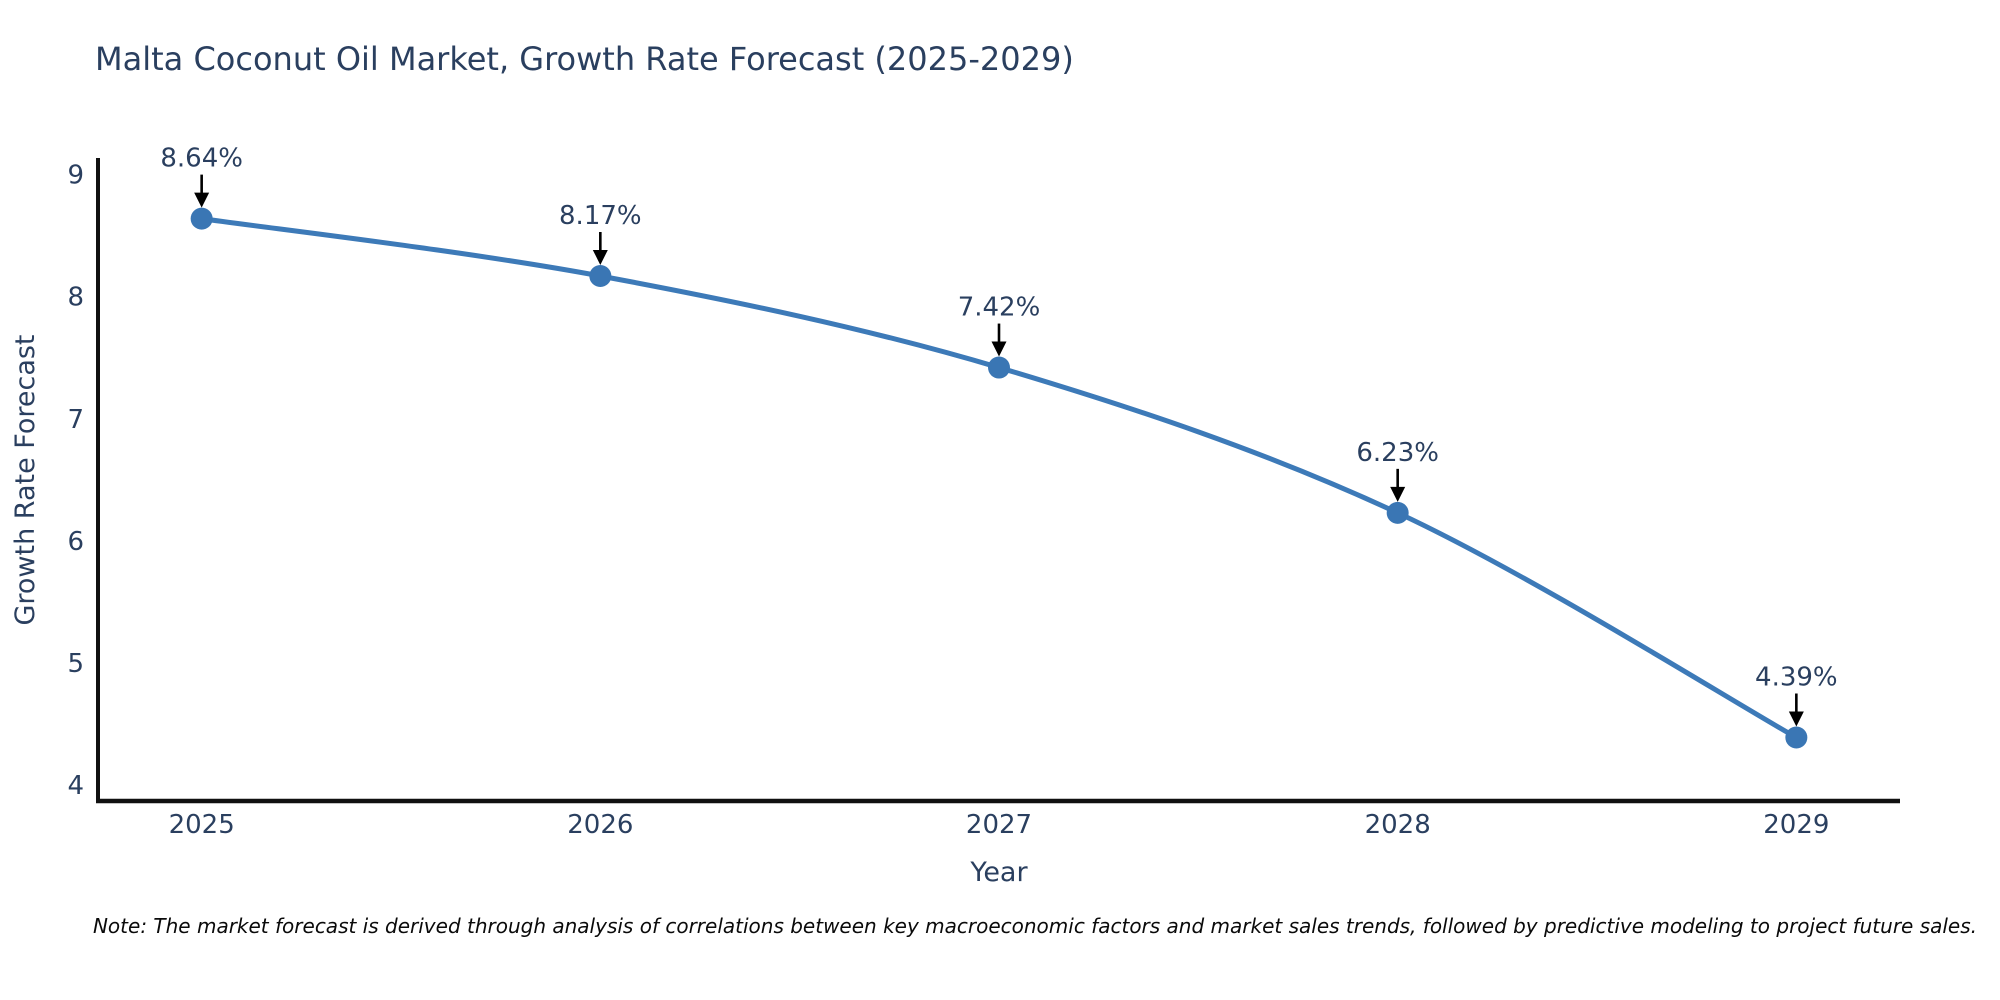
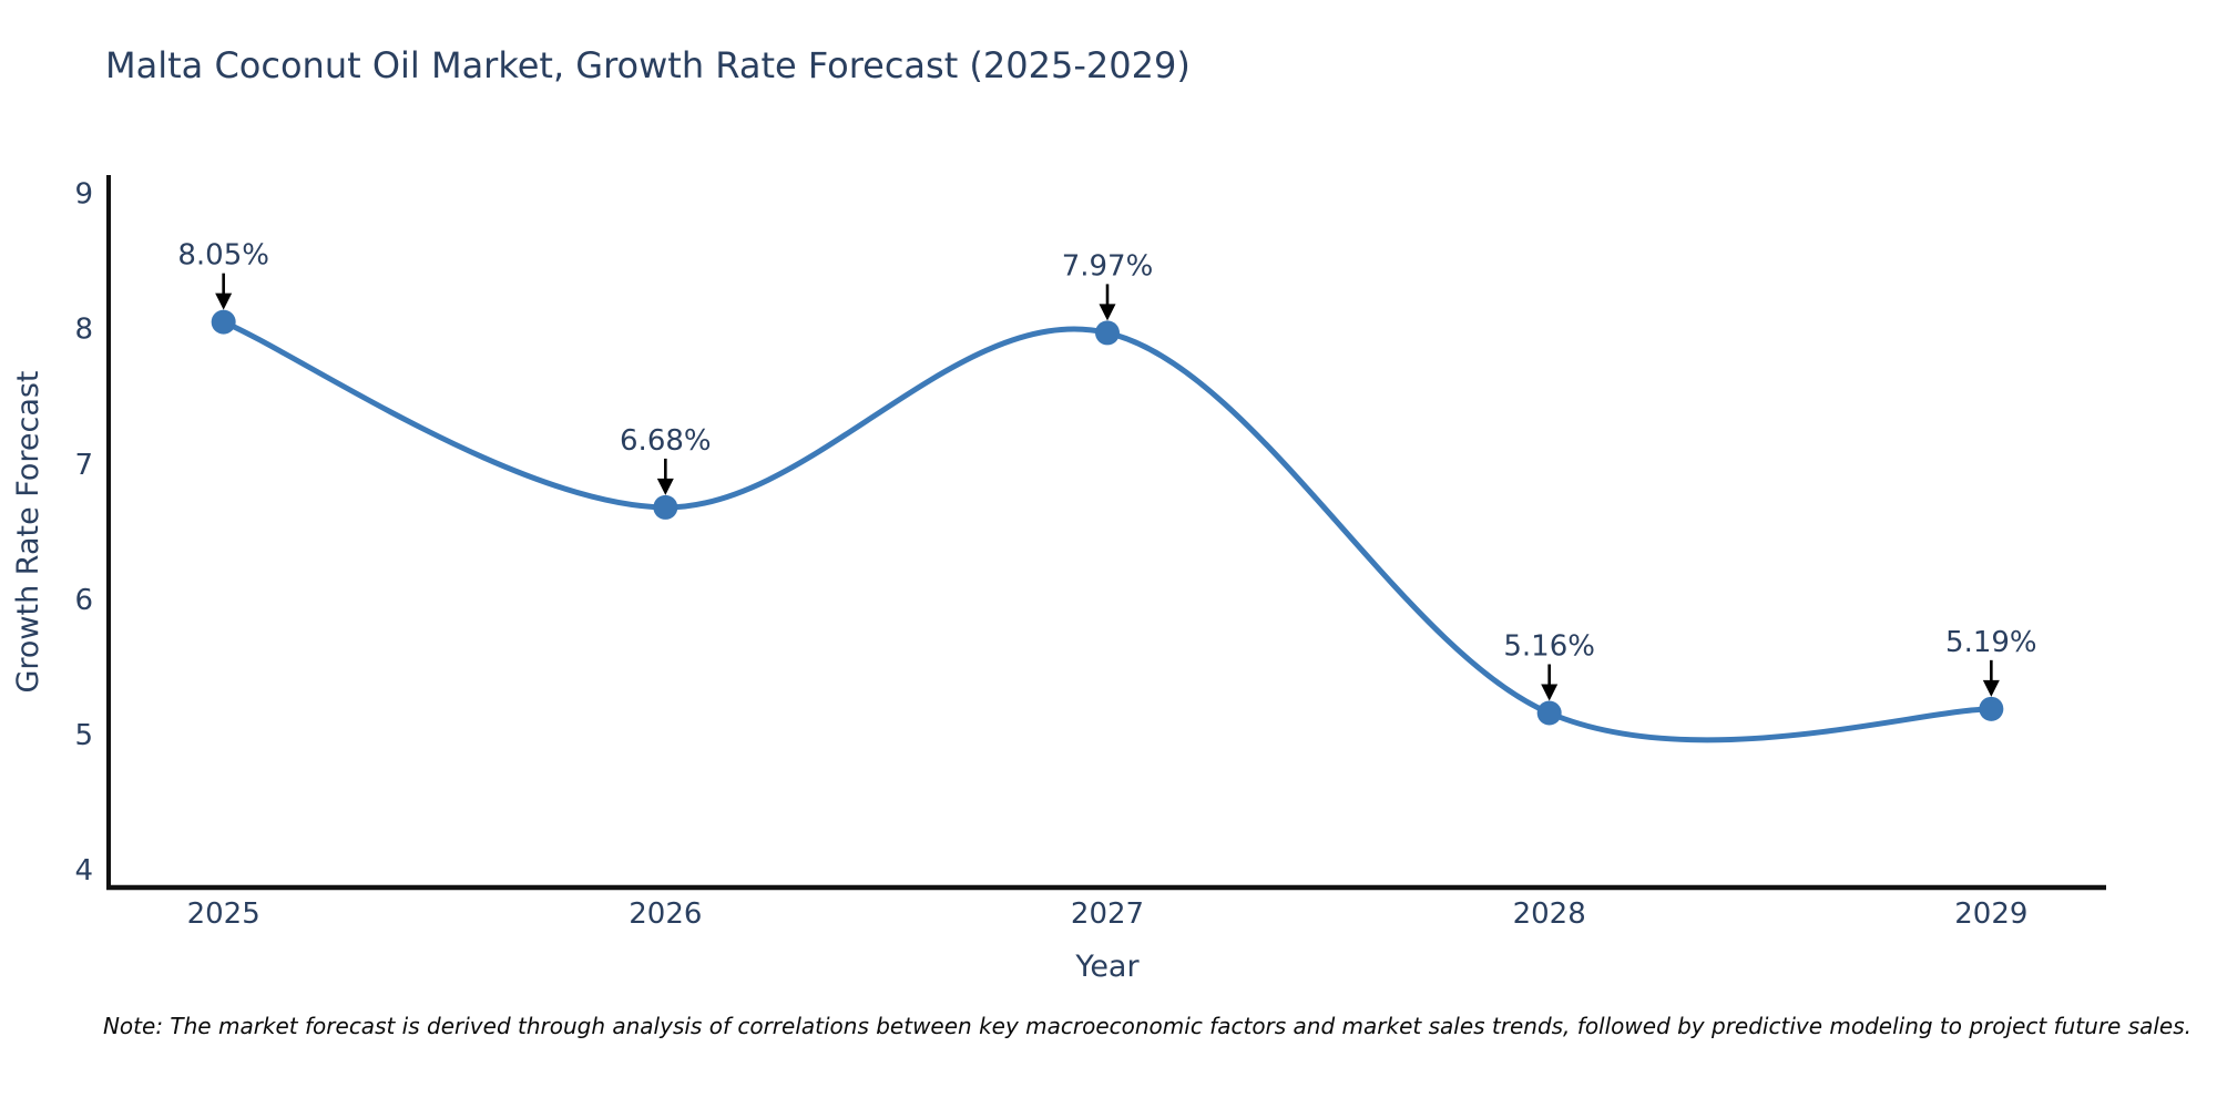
2025: 8.64% -> 8.05%
2026: 8.17% -> 6.68%
2027: 7.42% -> 7.97%
2028: 6.23% -> 5.16%
2029: 4.39% -> 5.19%
